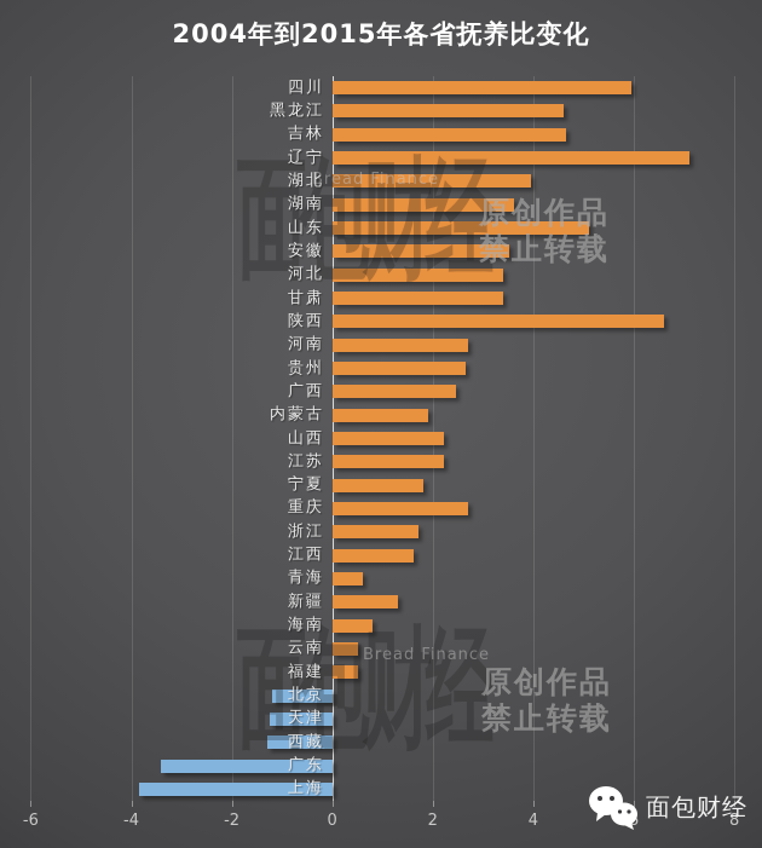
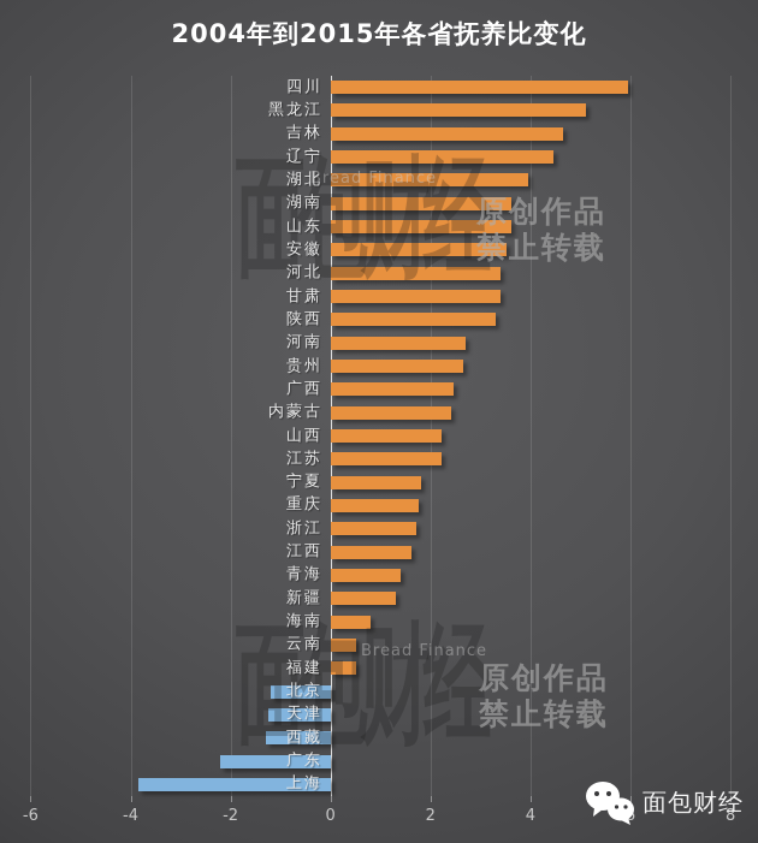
黑龙江: 4.6 -> 5.1
辽宁: 7.1 -> 4.5
山东: 5.1 -> 3.6
陕西: 6.6 -> 3.3
内蒙古: 1.9 -> 2.4
重庆: 2.7 -> 1.8
青海: 0.6 -> 1.4
广东: -3.4 -> -2.2
